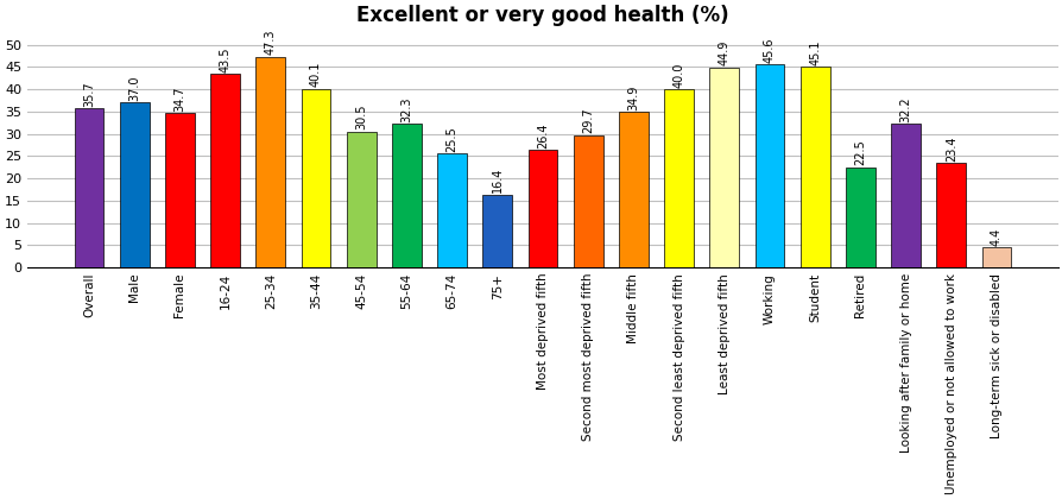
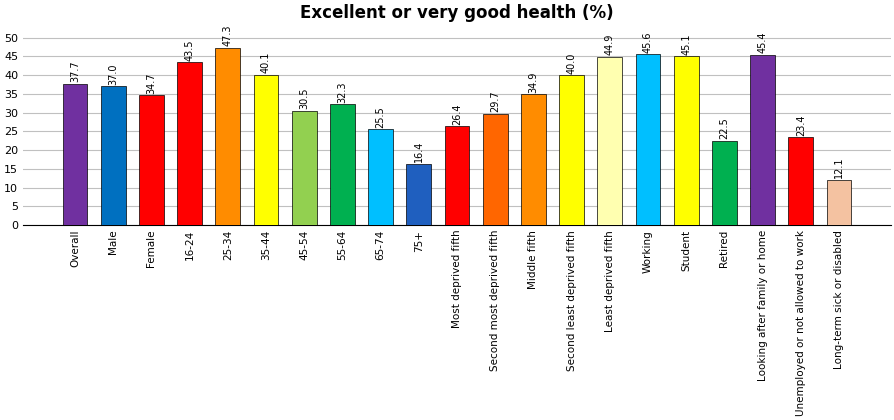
Overall: 35.7 -> 37.7
Looking after family or home: 32.2 -> 45.4
Long-term sick or disabled: 4.4 -> 12.1
